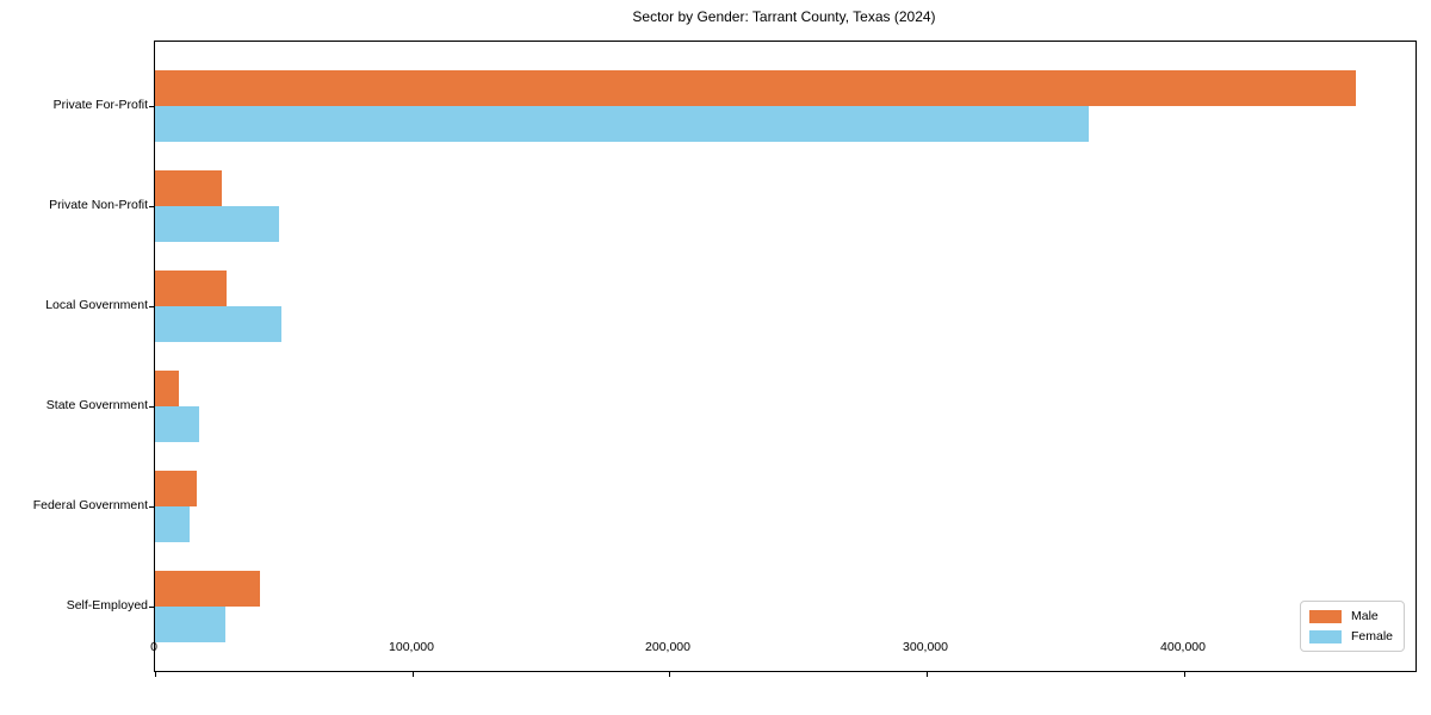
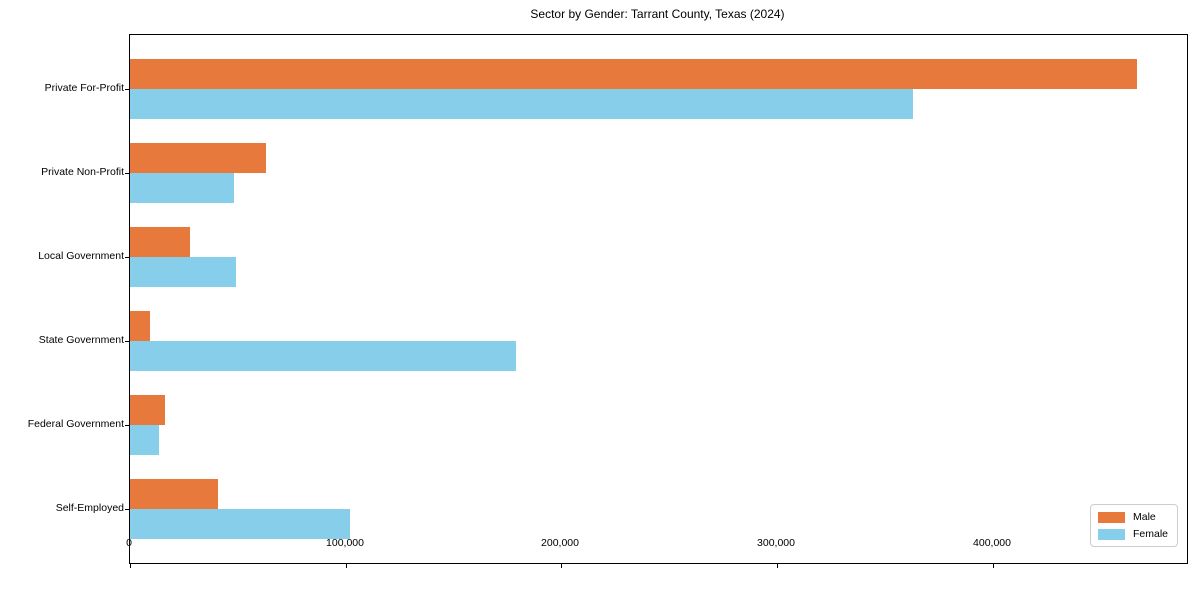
Male/Private Non-Profit: 26000 -> 63000
Female/State Government: 17000 -> 179000
Female/Self-Employed: 28000 -> 102000
